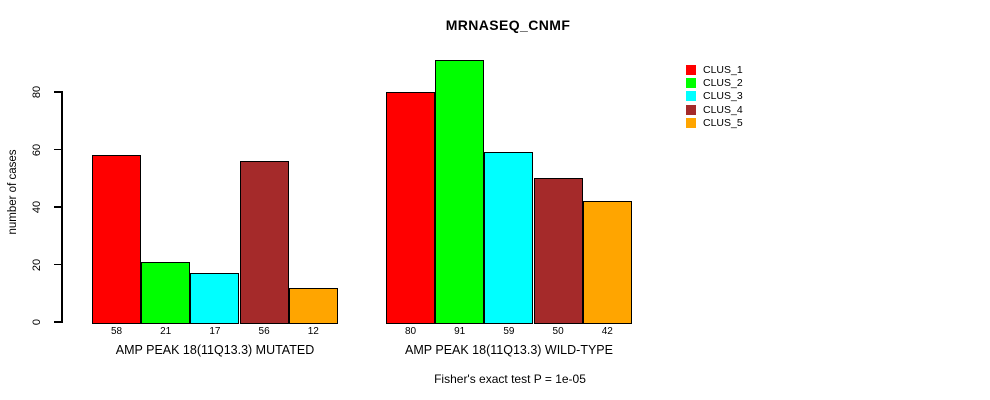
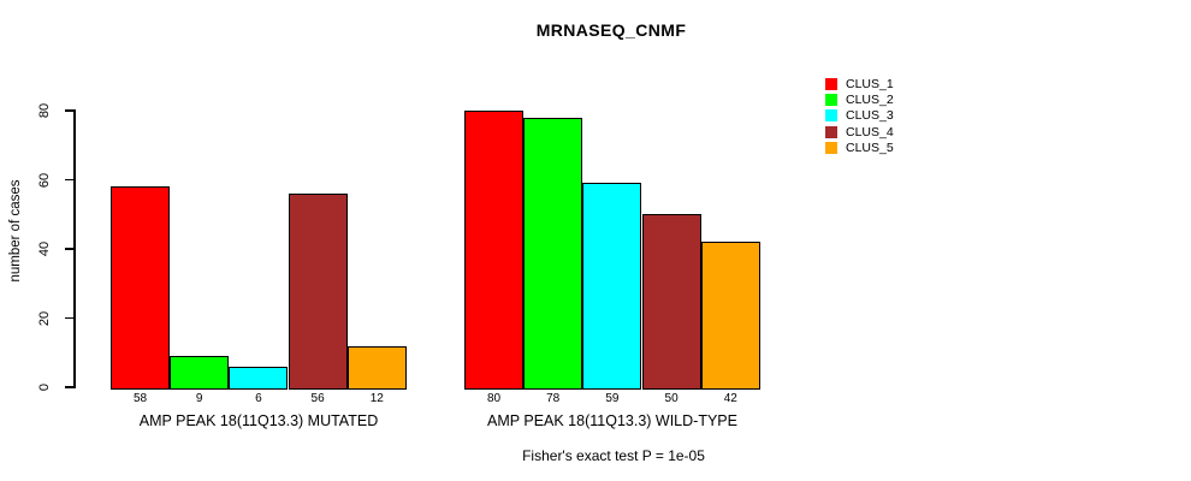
CLUS_2/AMP PEAK 18(11Q13.3) MUTATED: 21 -> 9
CLUS_3/AMP PEAK 18(11Q13.3) MUTATED: 17 -> 6
CLUS_2/AMP PEAK 18(11Q13.3) WILD-TYPE: 91 -> 78
